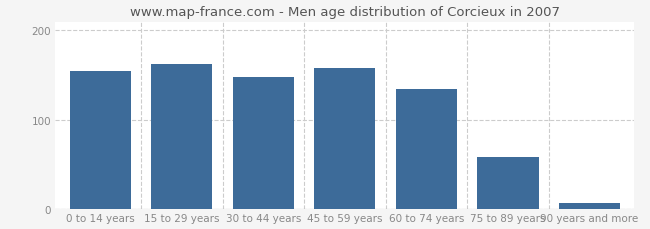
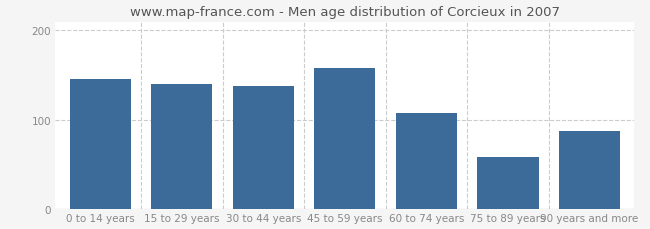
0 to 14 years: 155 -> 146
15 to 29 years: 163 -> 140
30 to 44 years: 148 -> 138
60 to 74 years: 135 -> 108
90 years and more: 7 -> 88
